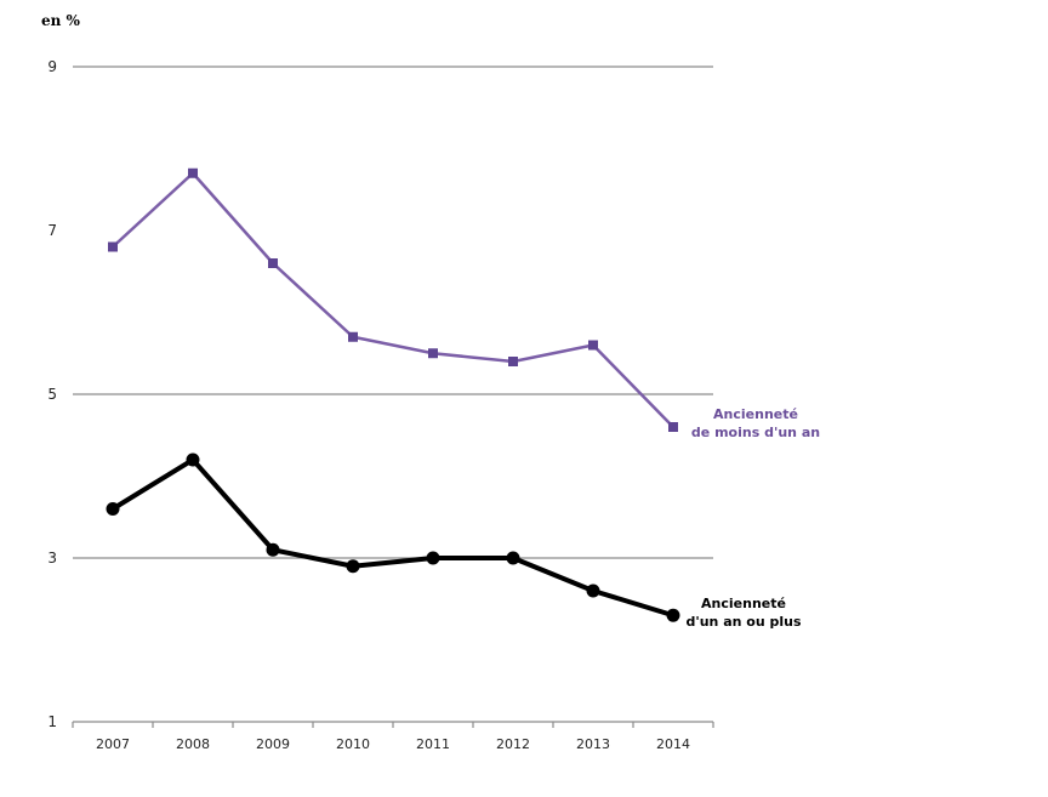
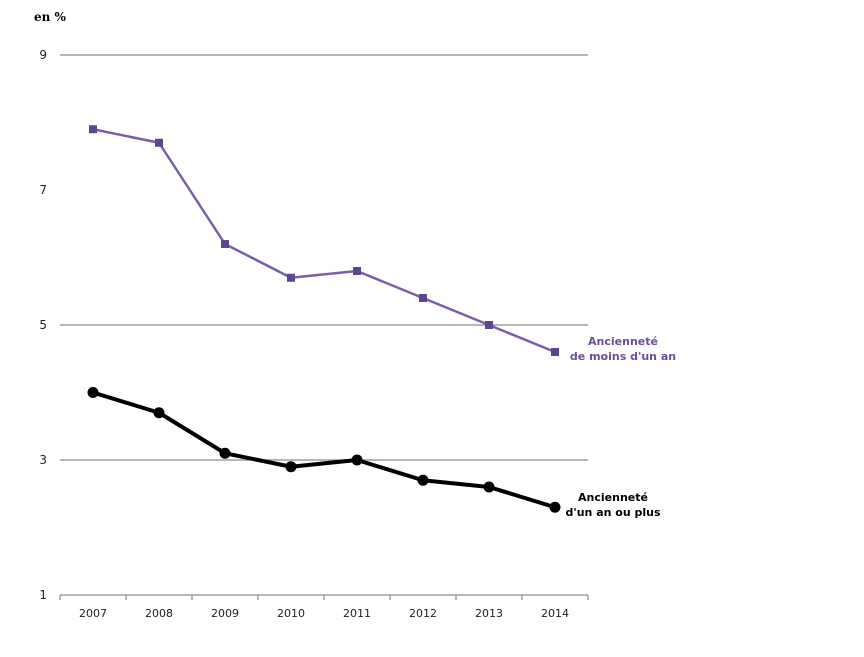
Ancienneté de moins d'un an/2007: 6.8 -> 7.9
Ancienneté d'un an ou plus/2007: 3.6 -> 4.0
Ancienneté d'un an ou plus/2008: 4.2 -> 3.7
Ancienneté de moins d'un an/2009: 6.6 -> 6.2
Ancienneté de moins d'un an/2011: 5.5 -> 5.8
Ancienneté d'un an ou plus/2012: 3.0 -> 2.7
Ancienneté de moins d'un an/2013: 5.6 -> 5.0
